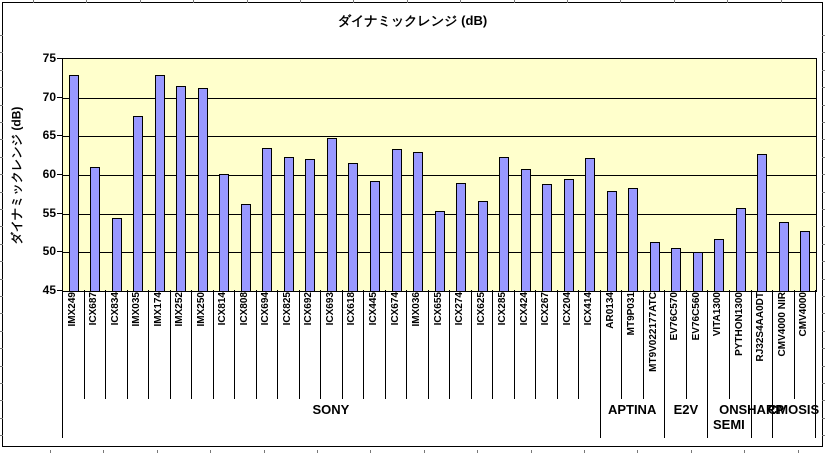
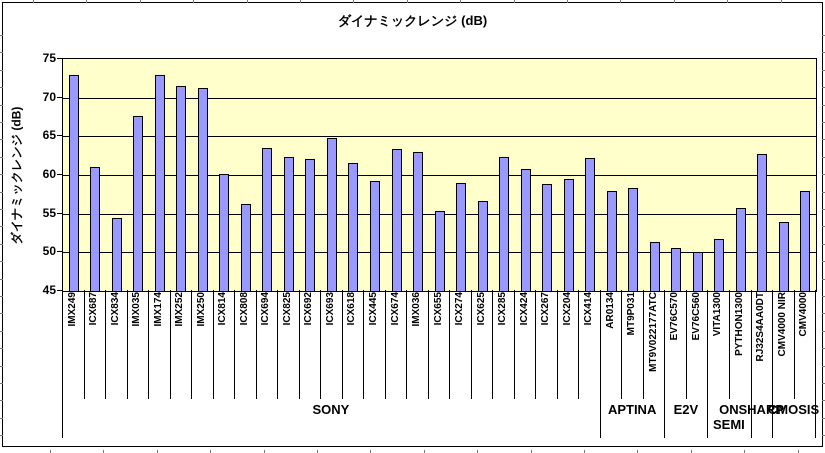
CMV4000: 53 -> 58
